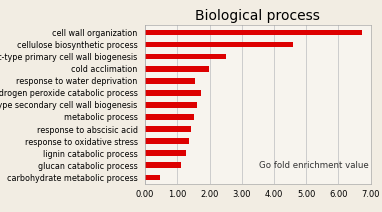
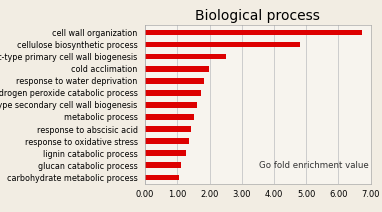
cellulose biosynthetic process: 4.60 -> 4.82
response to water deprivation: 1.55 -> 1.82
carbohydrate metabolic process: 0.45 -> 1.05
